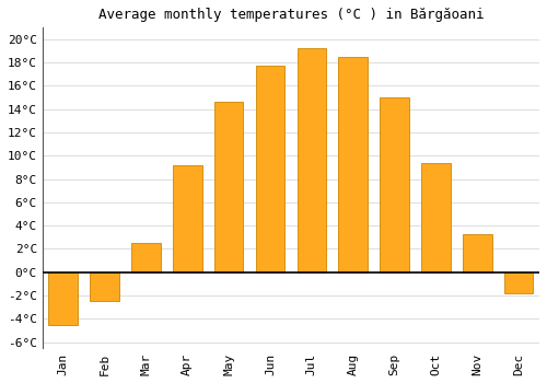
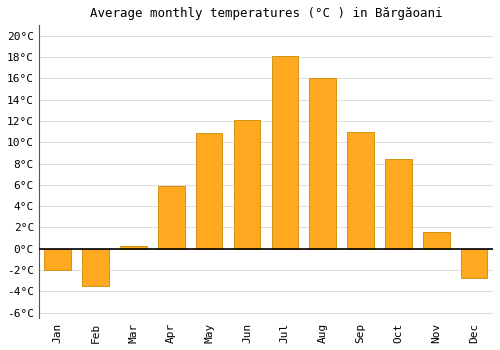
Jan: -4.5°C -> -2.0°C
Feb: -2.5°C -> -3.5°C
Mar: 2.5°C -> 0.3°C
Apr: 9.2°C -> 5.9°C
May: 14.6°C -> 10.9°C
Jun: 17.7°C -> 12.1°C
Jul: 19.2°C -> 18.1°C
Aug: 18.5°C -> 16.0°C
Sep: 15.0°C -> 11.0°C
Oct: 9.4°C -> 8.4°C
Nov: 3.3°C -> 1.6°C
Dec: -1.8°C -> -2.7°C
